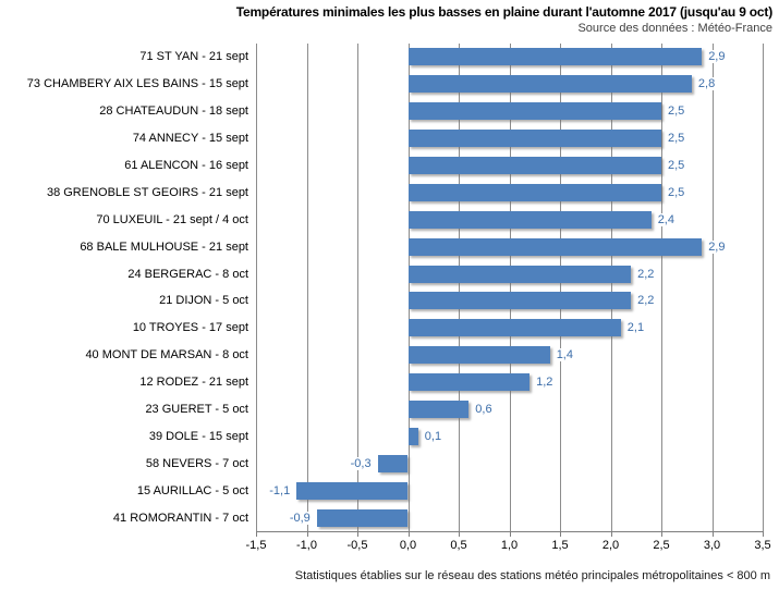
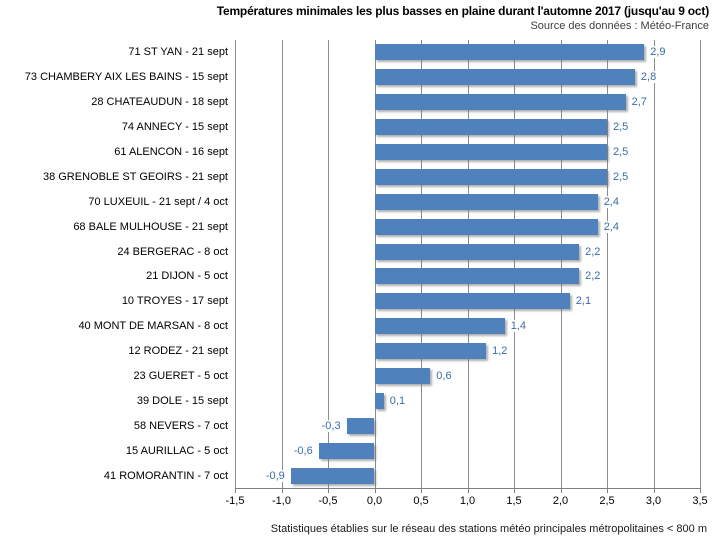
28 CHATEAUDUN - 18 sept: 2,5 -> 2,7
68 BALE MULHOUSE - 21 sept: 2,9 -> 2,4
15 AURILLAC - 5 oct: -1,1 -> -0,6
